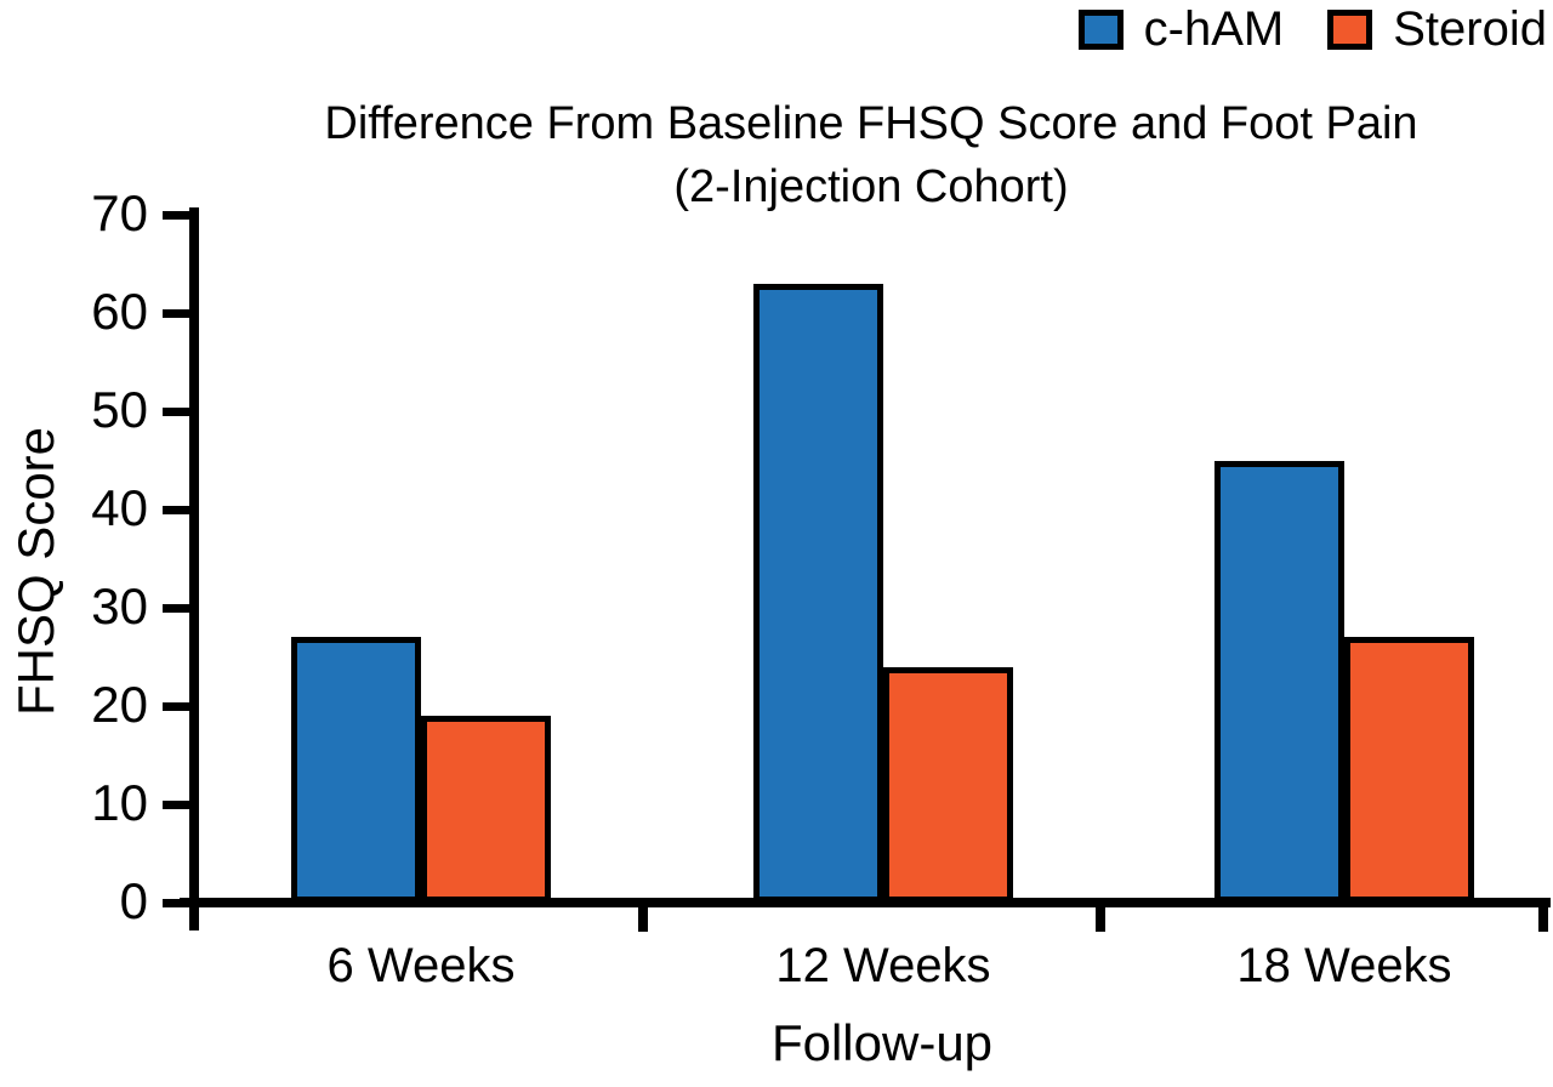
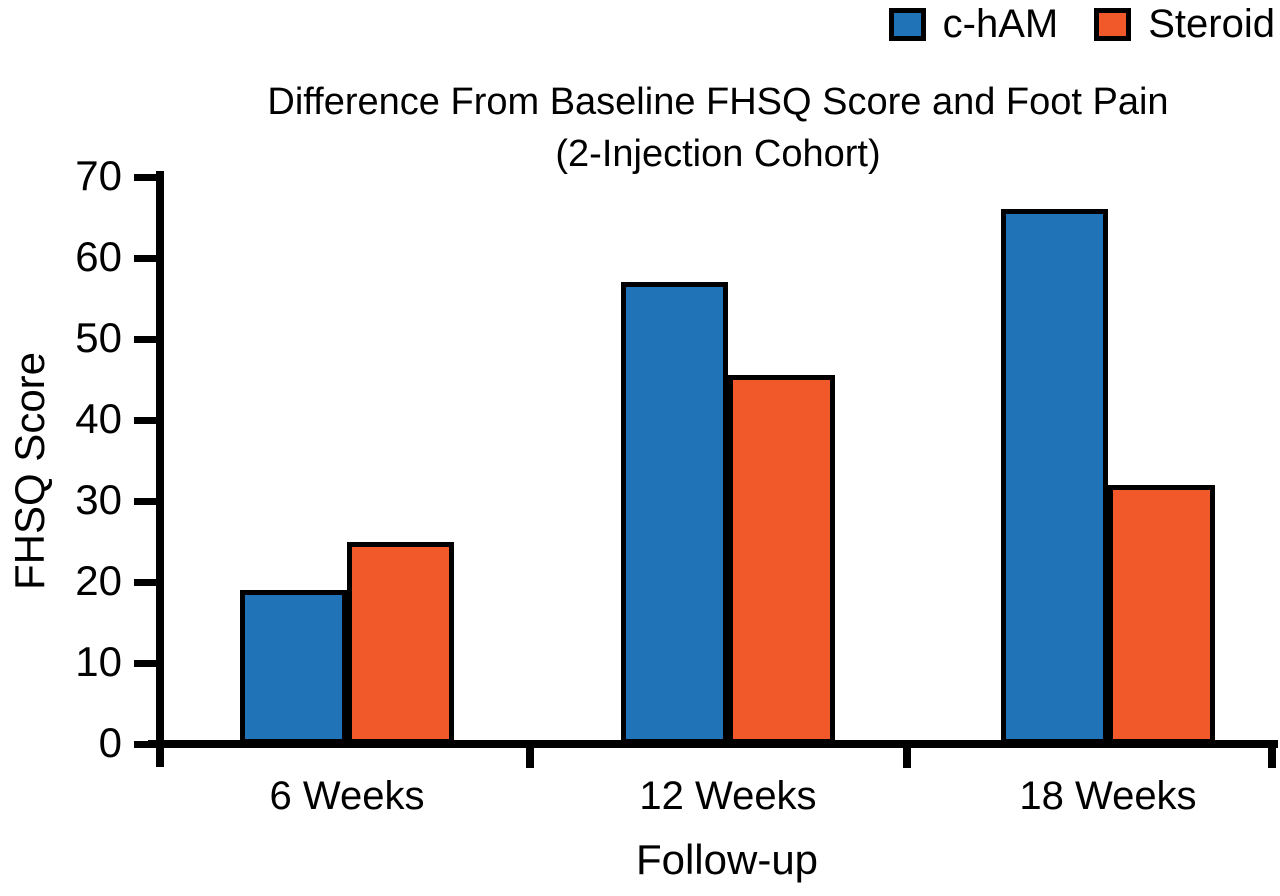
c-hAM/6 Weeks: 27 -> 19
Steroid/6 Weeks: 19 -> 25
c-hAM/12 Weeks: 63 -> 57
Steroid/12 Weeks: 24 -> 46
c-hAM/18 Weeks: 45 -> 66
Steroid/18 Weeks: 27 -> 32
